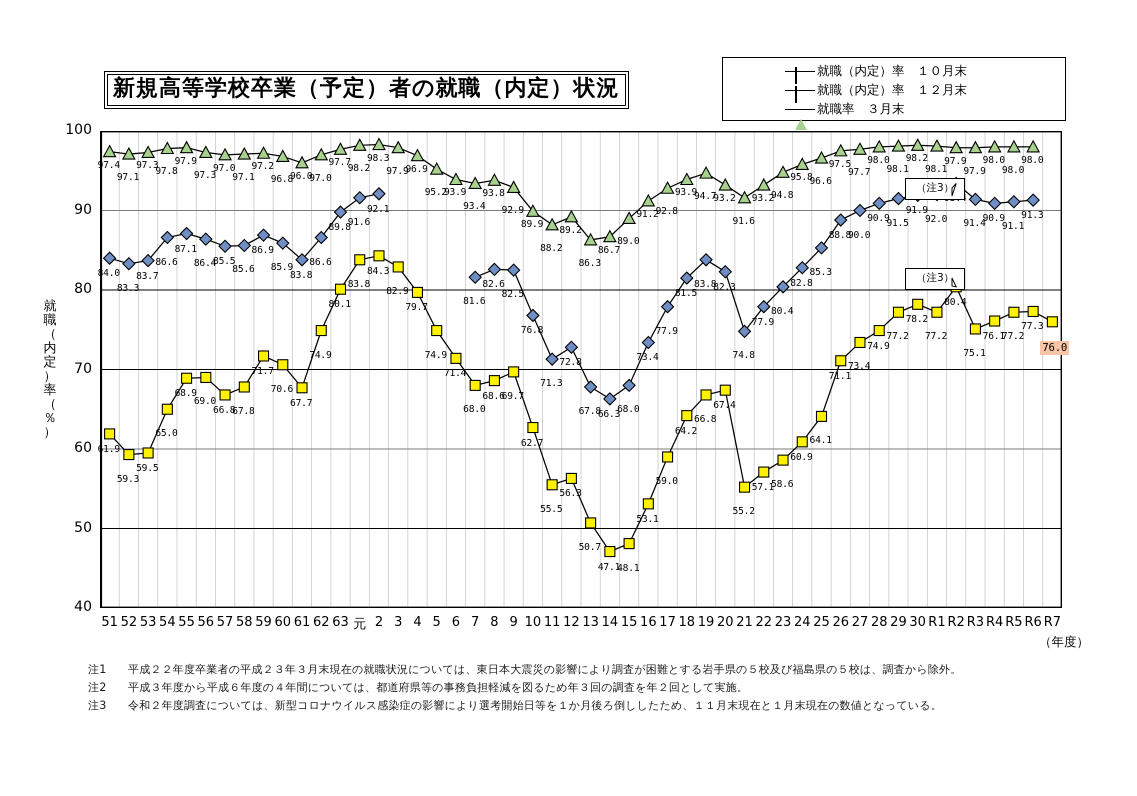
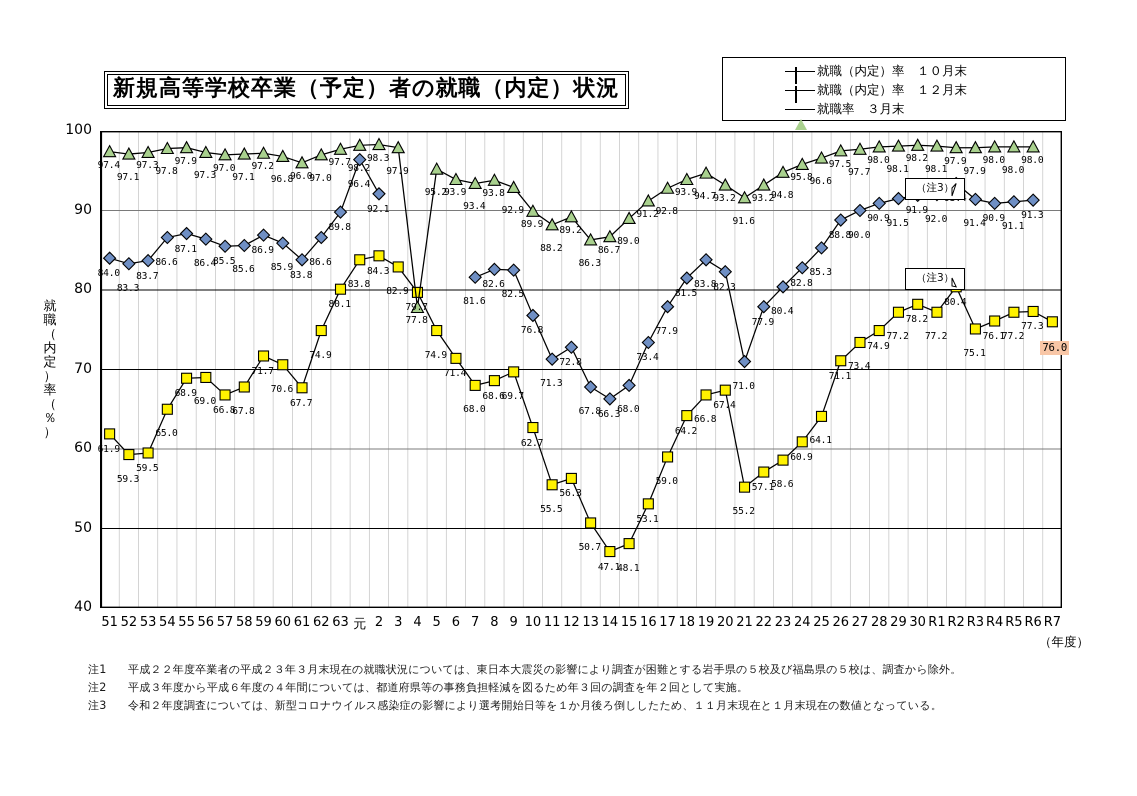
就職（内定）率 １２月末/元: 91.6 -> 96.4
就職率 ３月末/4: 96.9 -> 77.8
就職（内定）率 １２月末/21: 74.8 -> 71.0
